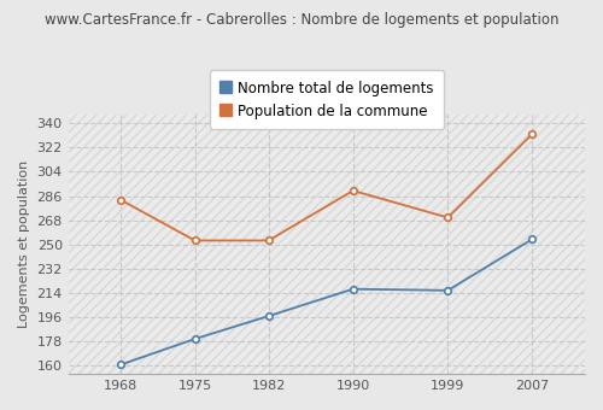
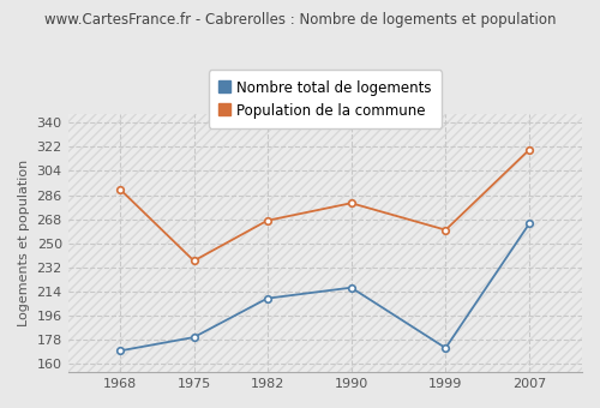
Nombre total de logements/1968: 161 -> 170
Population de la commune/1968: 283 -> 290
Population de la commune/1975: 253 -> 237
Nombre total de logements/1982: 197 -> 209
Population de la commune/1982: 253 -> 267
Population de la commune/1990: 290 -> 280
Nombre total de logements/1999: 216 -> 172
Population de la commune/1999: 270 -> 260
Nombre total de logements/2007: 254 -> 265
Population de la commune/2007: 332 -> 320
